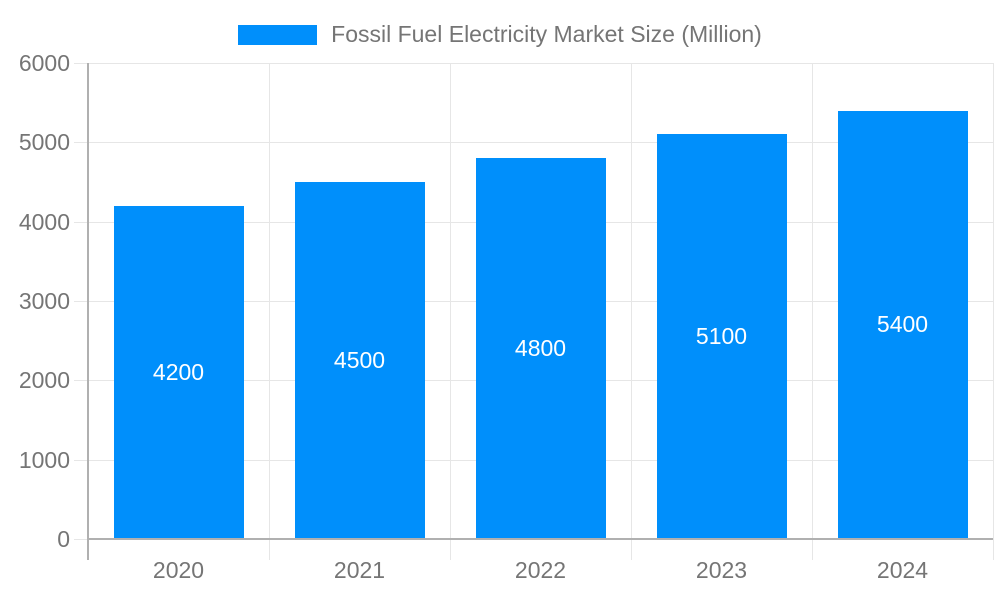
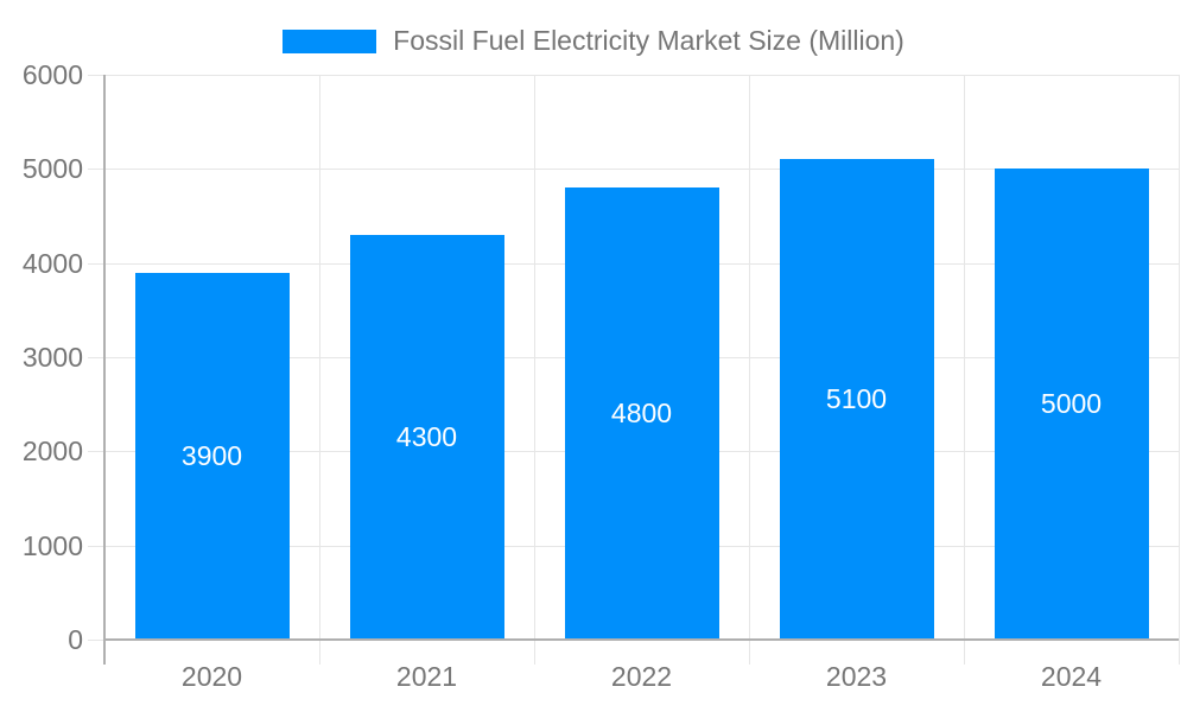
2020: 4200 -> 3900
2021: 4500 -> 4300
2024: 5400 -> 5000
